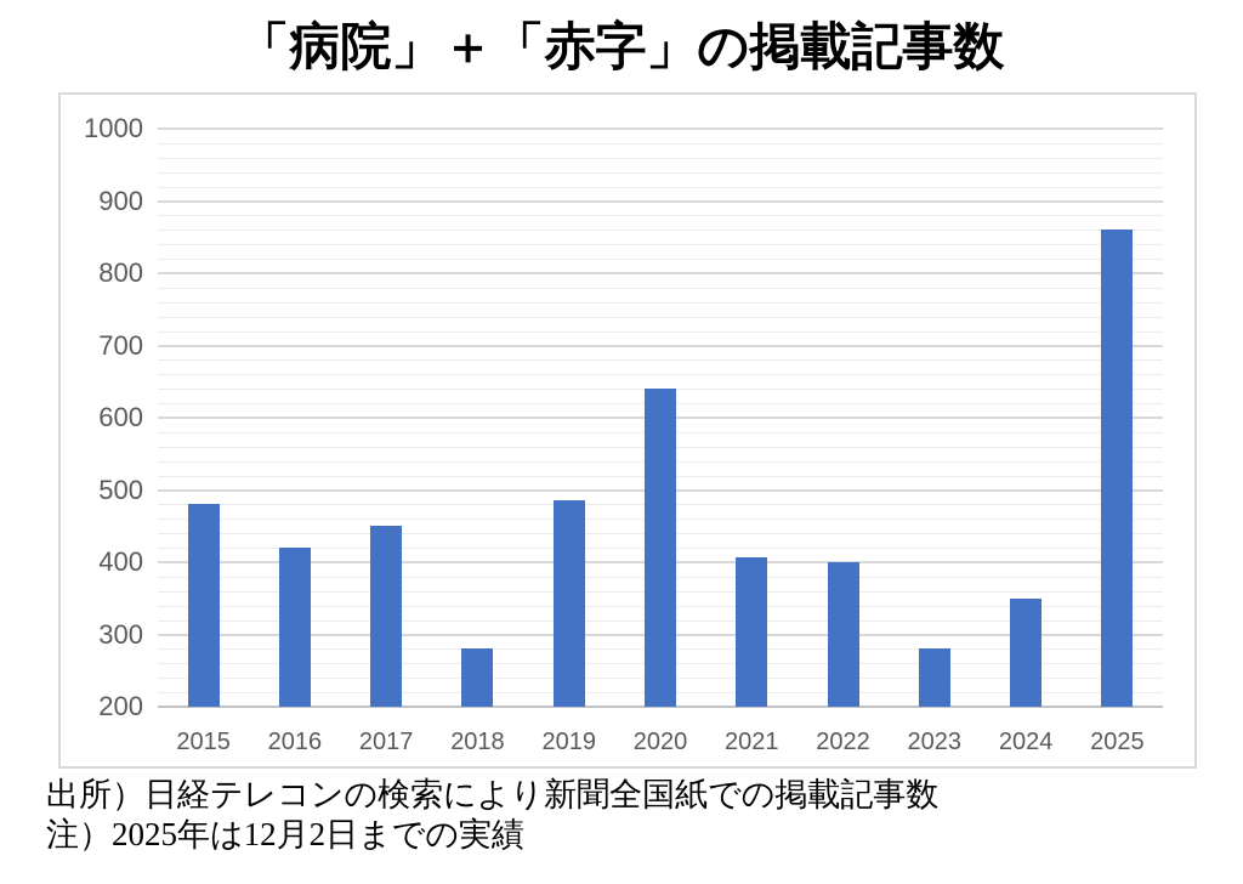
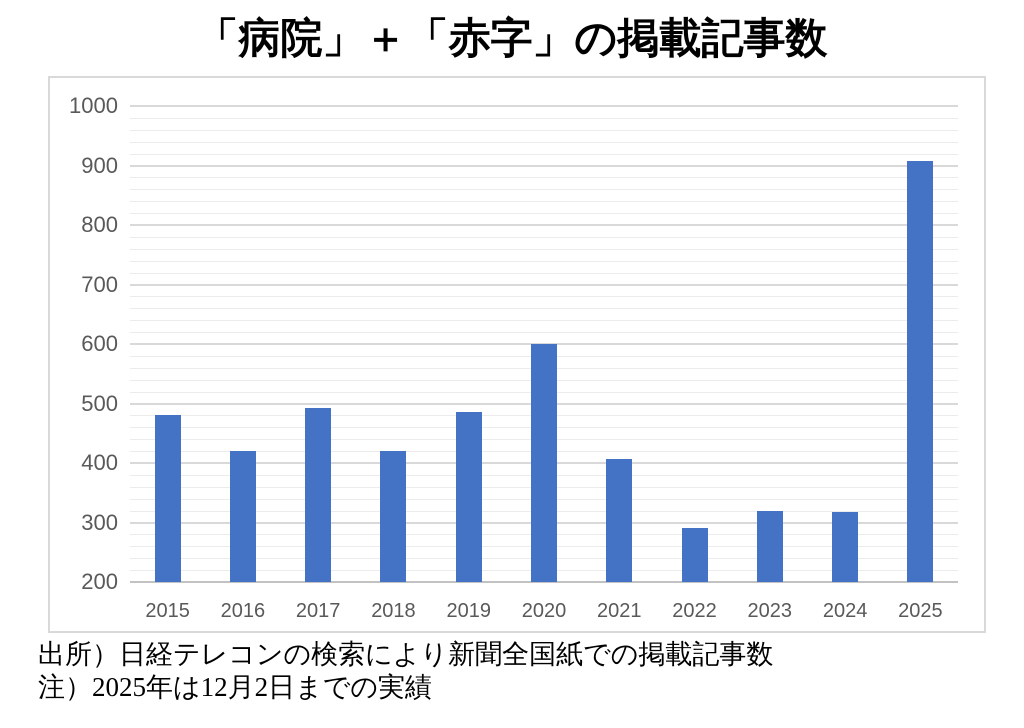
2017: 450 -> 490
2018: 280 -> 420
2020: 640 -> 600
2022: 400 -> 290
2023: 280 -> 320
2024: 350 -> 320
2025: 860 -> 910
